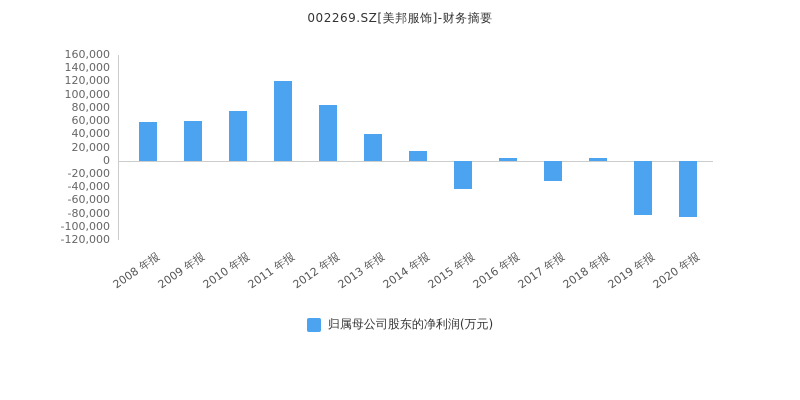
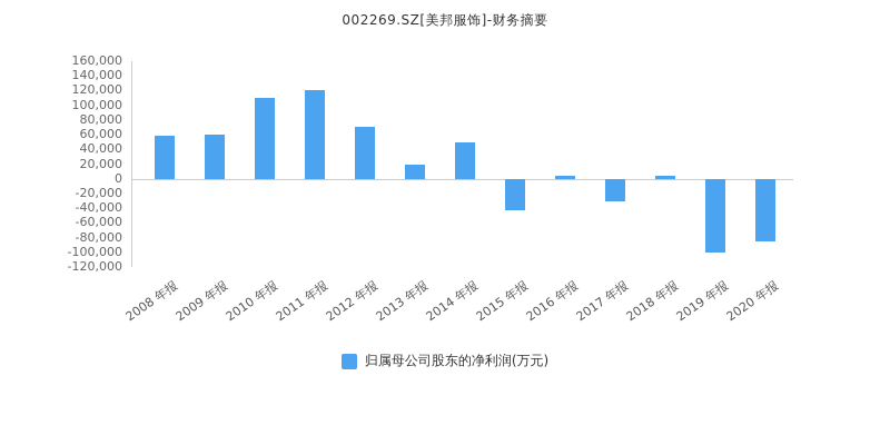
2010 年报: 70000 -> 110000
2012 年报: 80000 -> 70000
2013 年报: 40000 -> 20000
2014 年报: 10000 -> 50000
2019 年报: -80000 -> -100000
